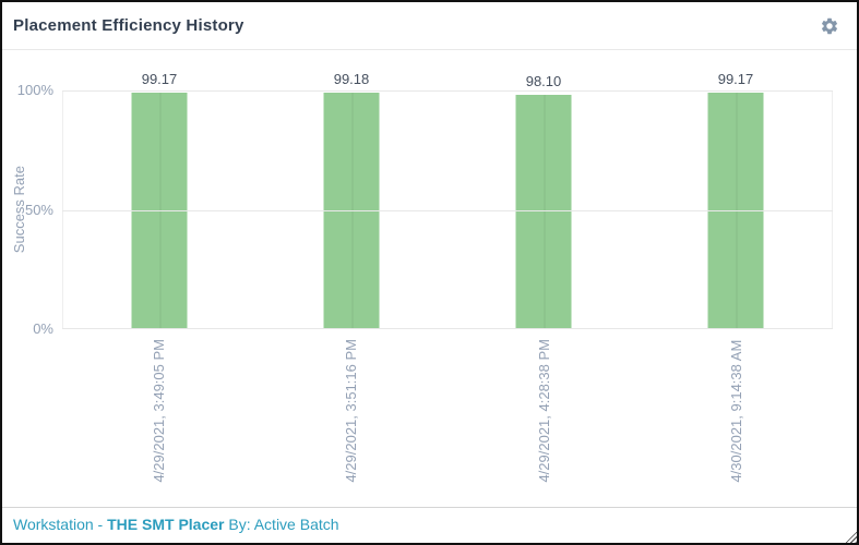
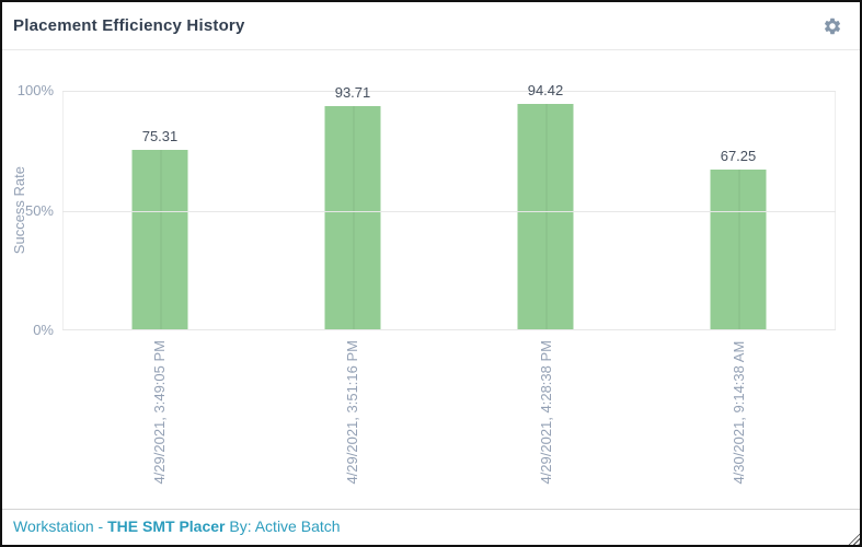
4/29/2021, 3:49:05 PM: 99.17 -> 75.31
4/29/2021, 3:51:16 PM: 99.18 -> 93.71
4/29/2021, 4:28:38 PM: 98.10 -> 94.42
4/30/2021, 9:14:38 AM: 99.17 -> 67.25
